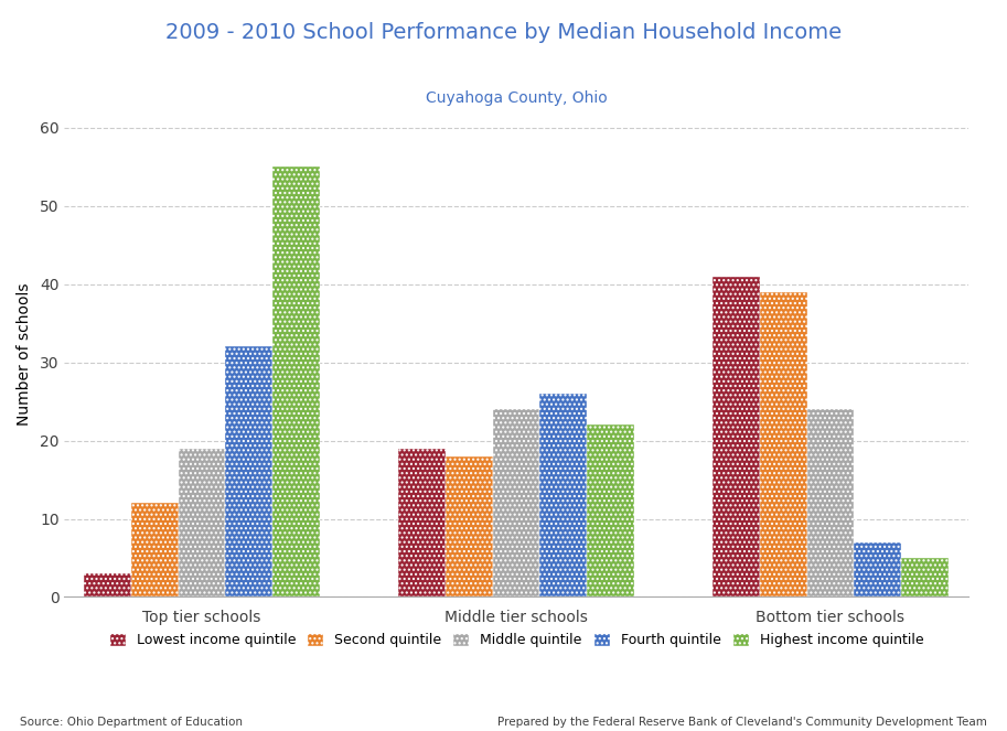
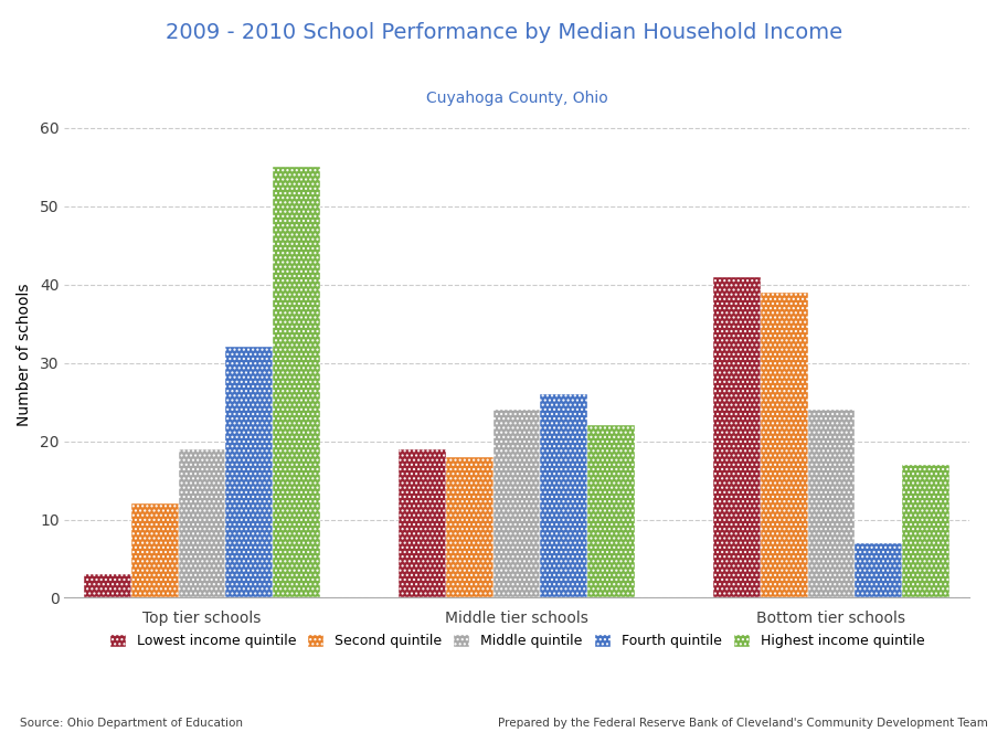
Highest income quintile/Bottom tier schools: 5 -> 17
